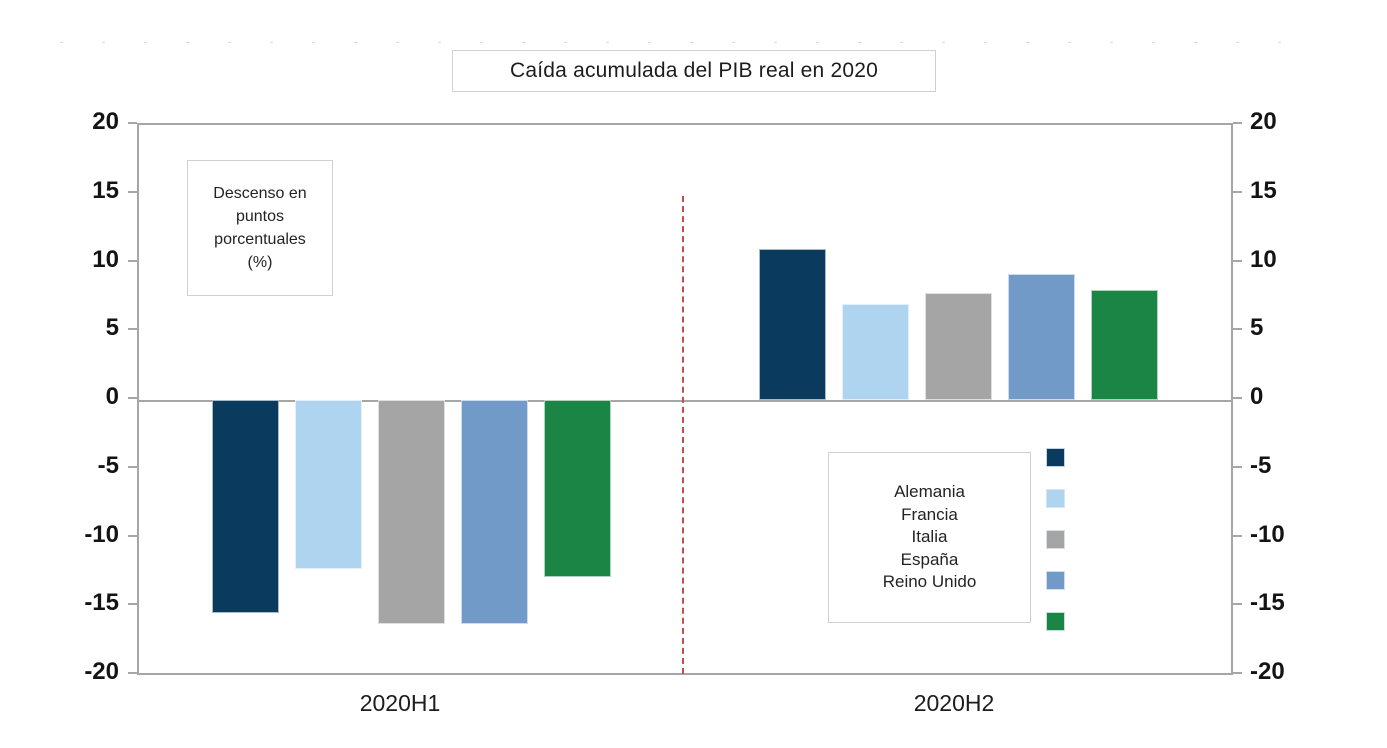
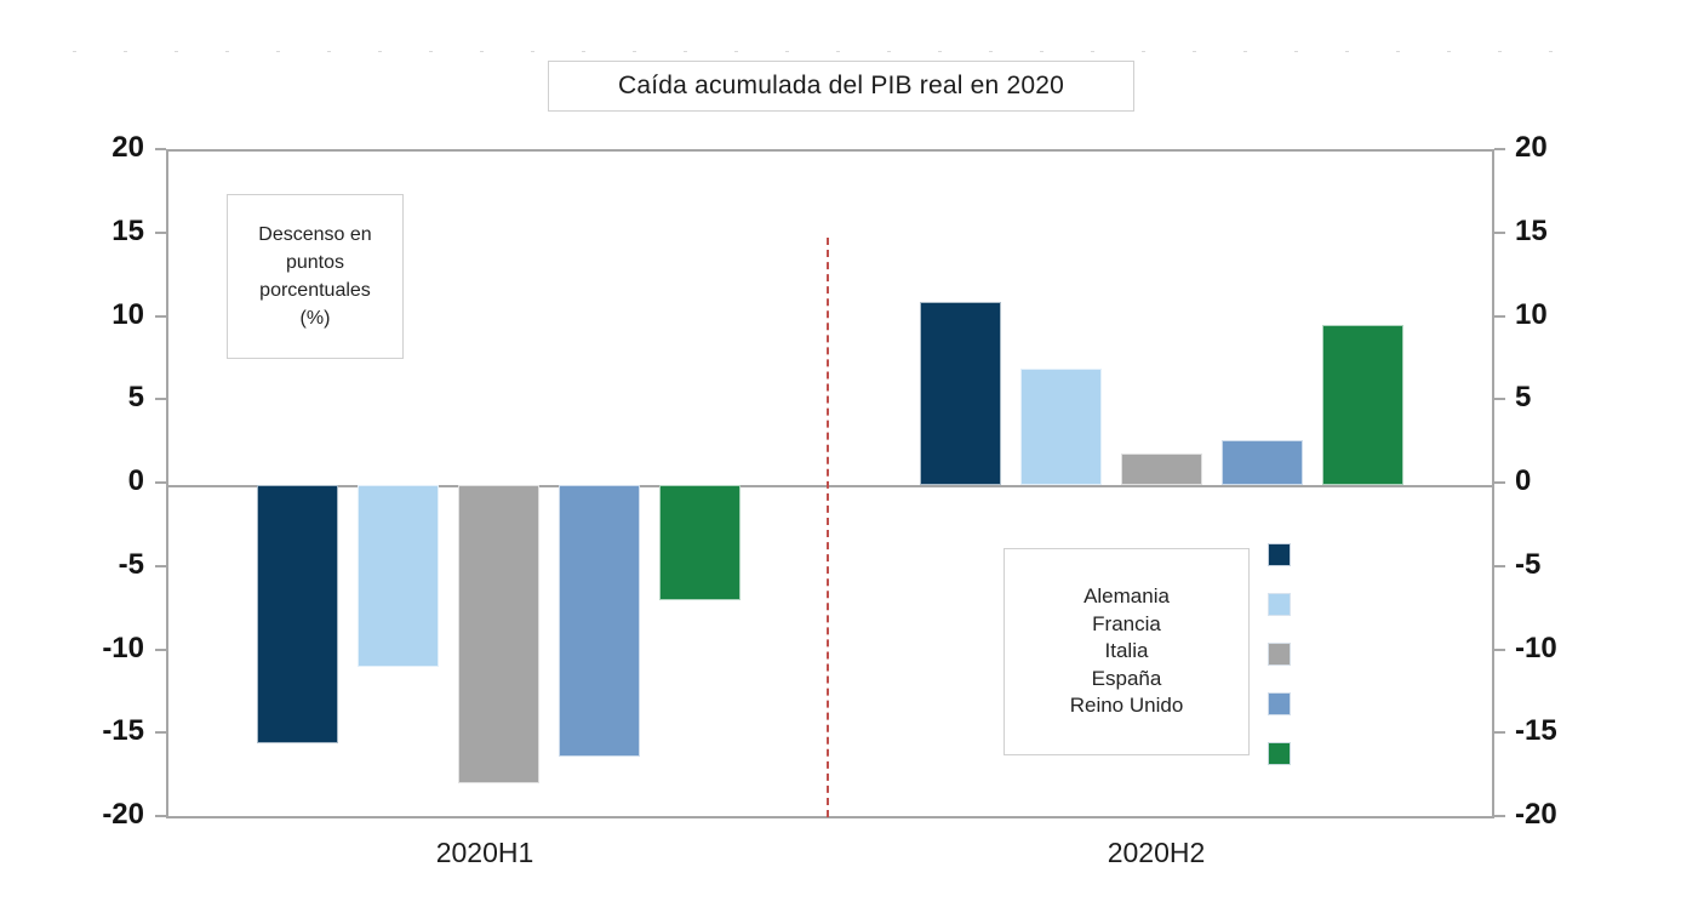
Francia/2020H1: -12.3 -> -10.9
Italia/2020H1: -16.3 -> -17.9
Reino Unido/2020H1: -12.9 -> -6.9
Italia/2020H2: 7.8 -> 1.9
España/2020H2: 9.2 -> 2.7
Reino Unido/2020H2: 8.0 -> 9.6
